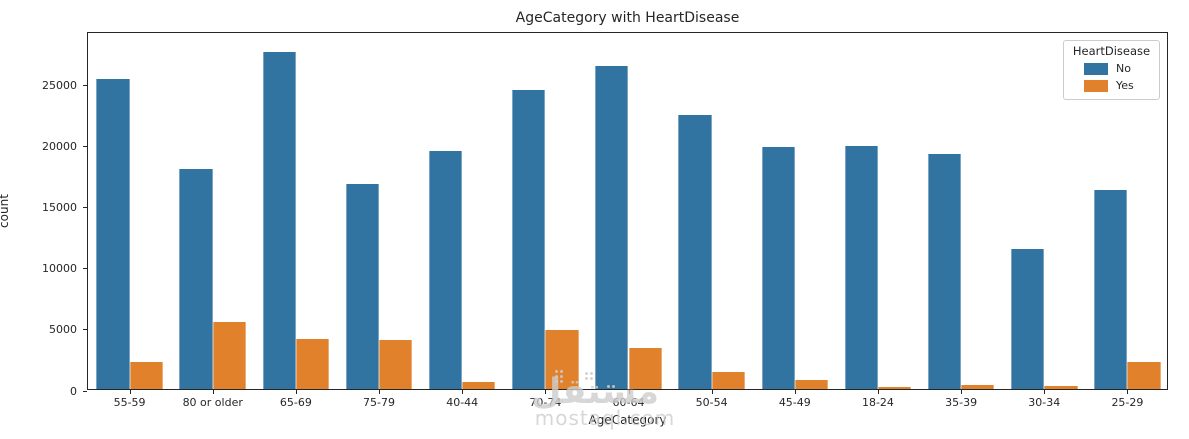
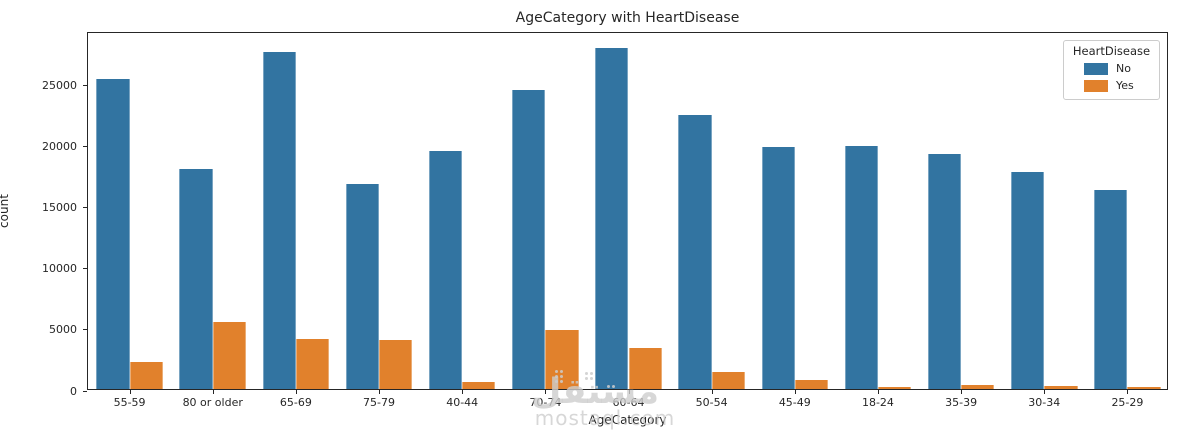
No/60-64: 26400 -> 27900
No/30-34: 11500 -> 17800
Yes/25-29: 2200 -> 200
